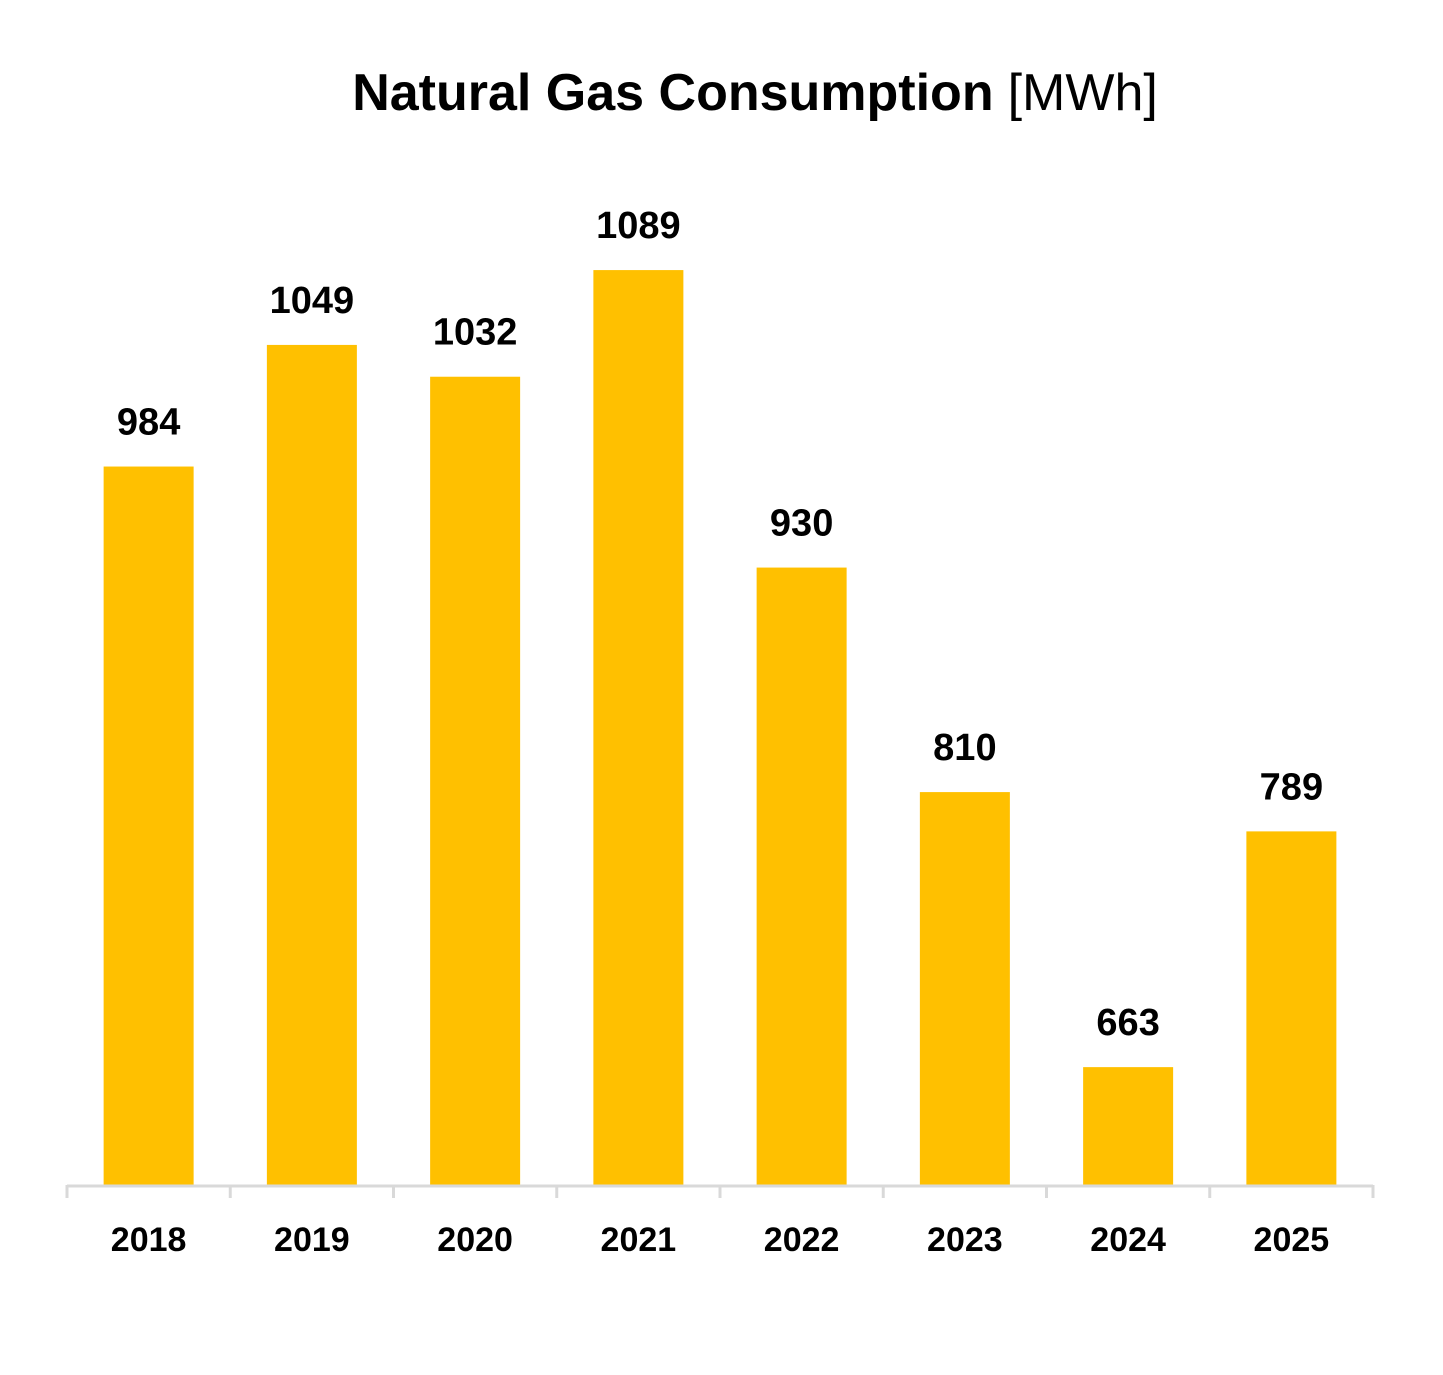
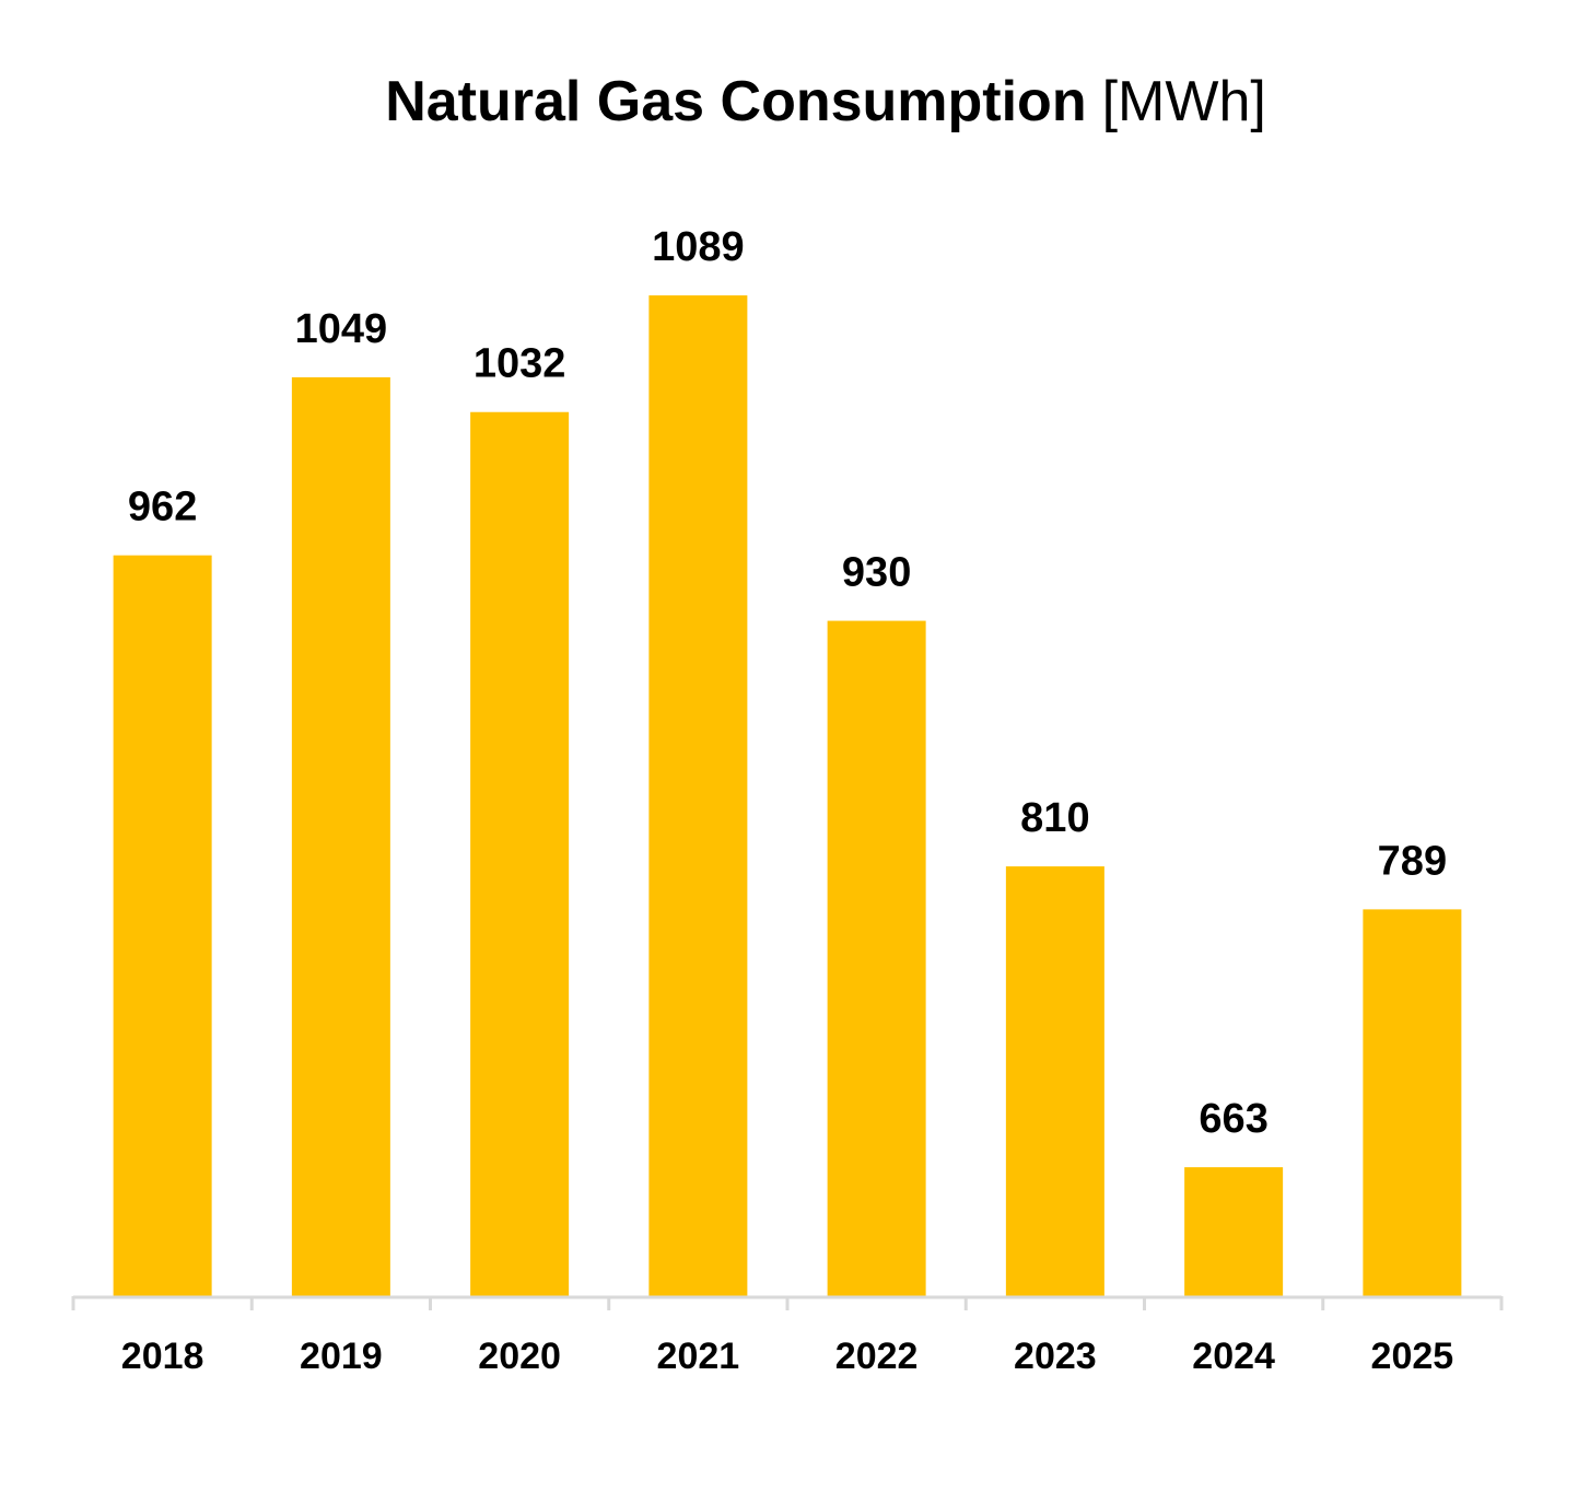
2018: 984 -> 962
